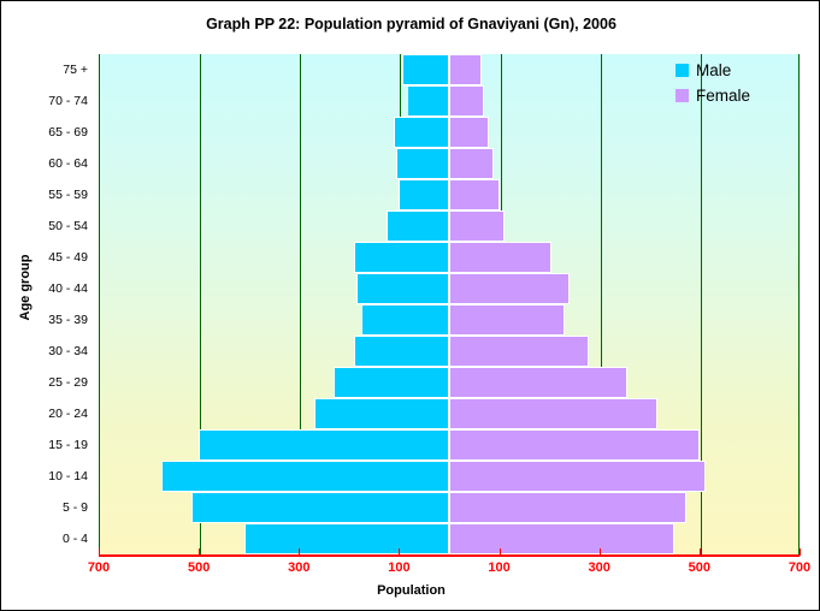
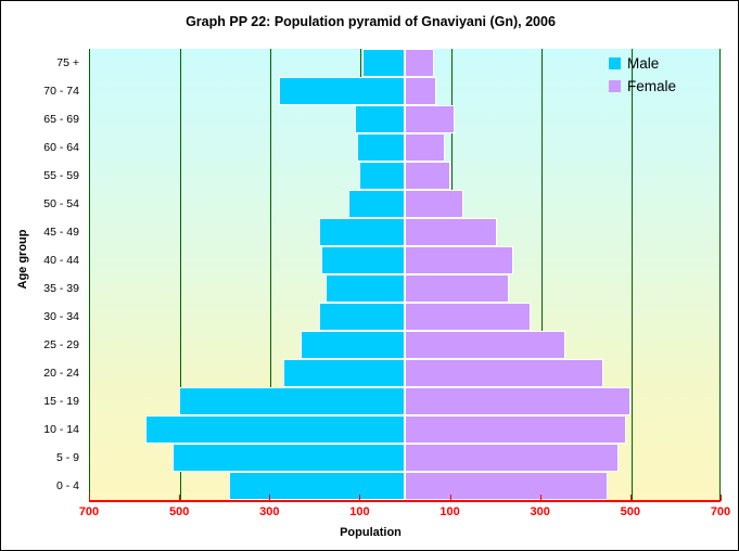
Male/0 - 4: 410 -> 390
Female/10 - 14: 510 -> 490
Female/20 - 24: 420 -> 440
Female/50 - 54: 110 -> 130
Female/65 - 69: 80 -> 110
Male/70 - 74: 80 -> 280
